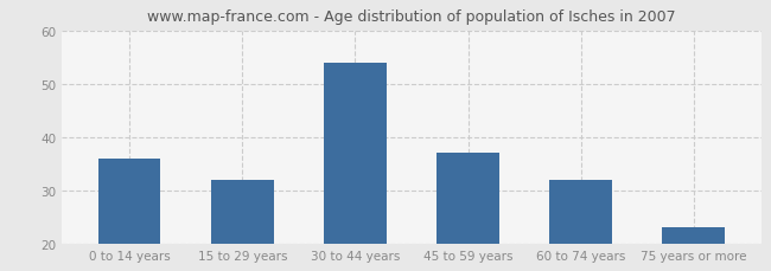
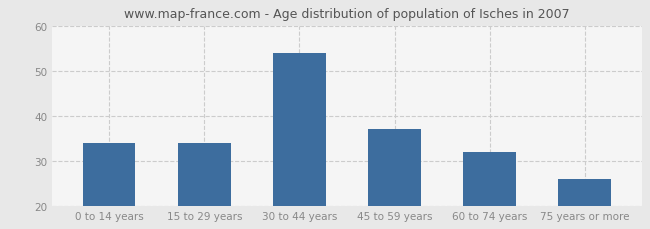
0 to 14 years: 36 -> 34
15 to 29 years: 32 -> 34
75 years or more: 23 -> 26
